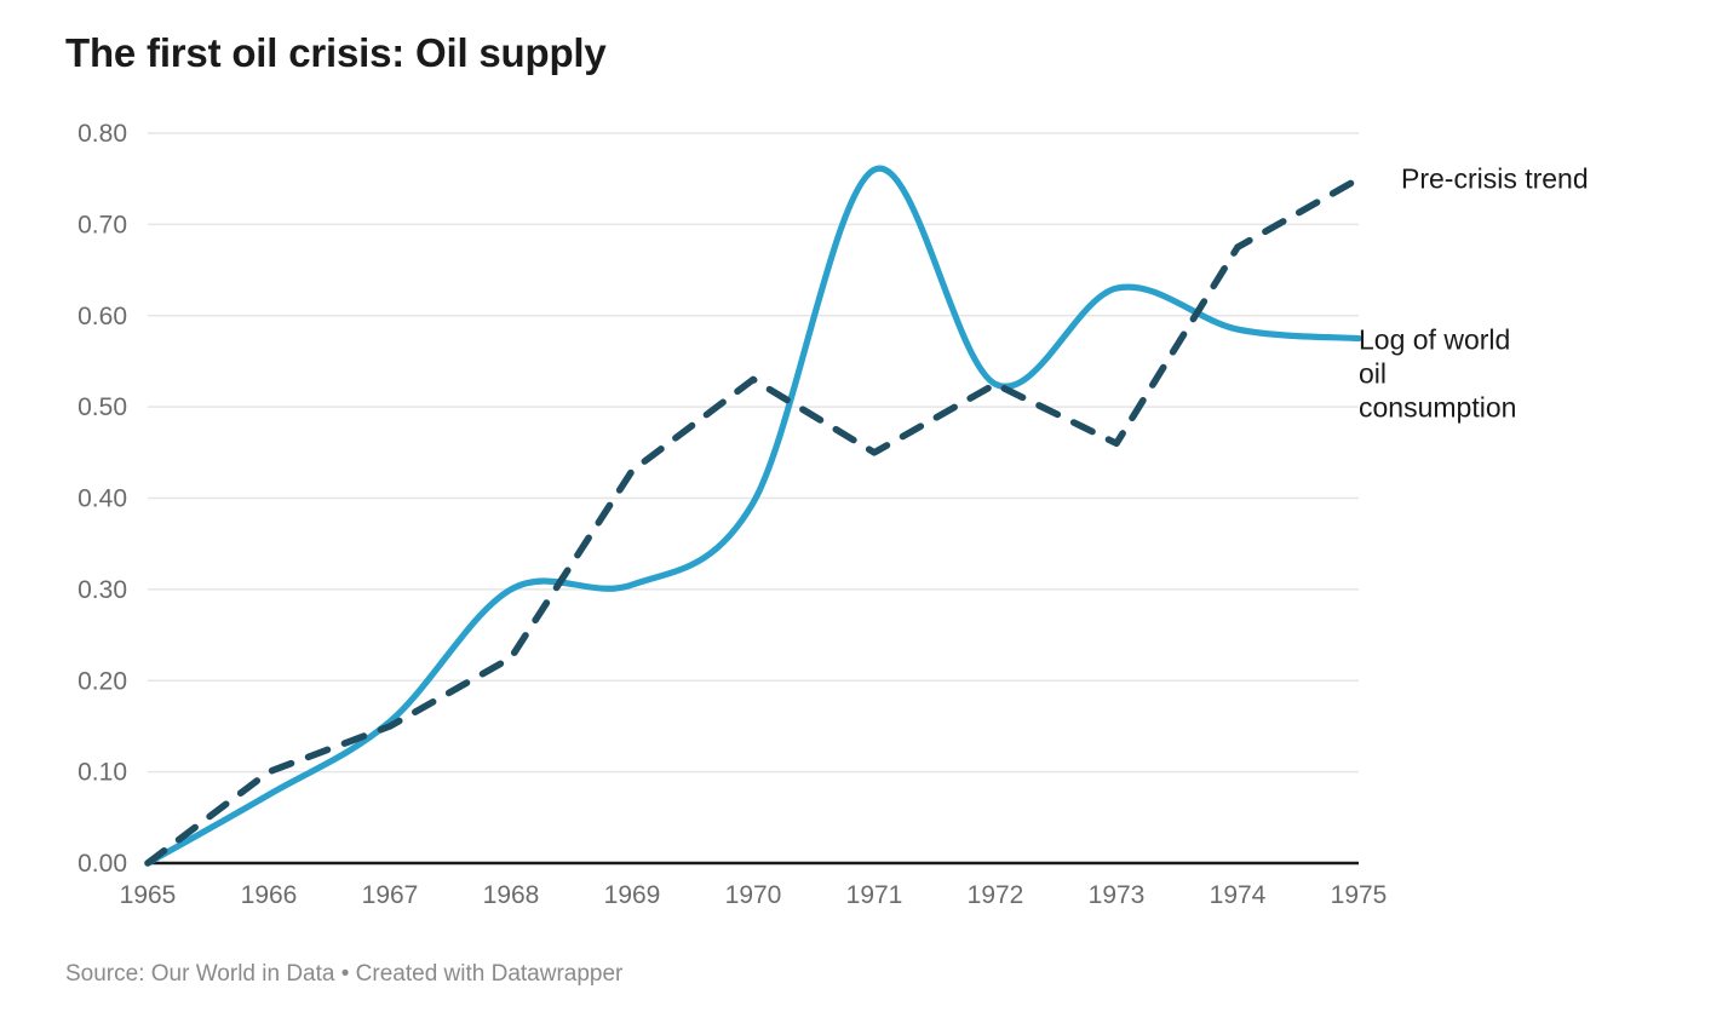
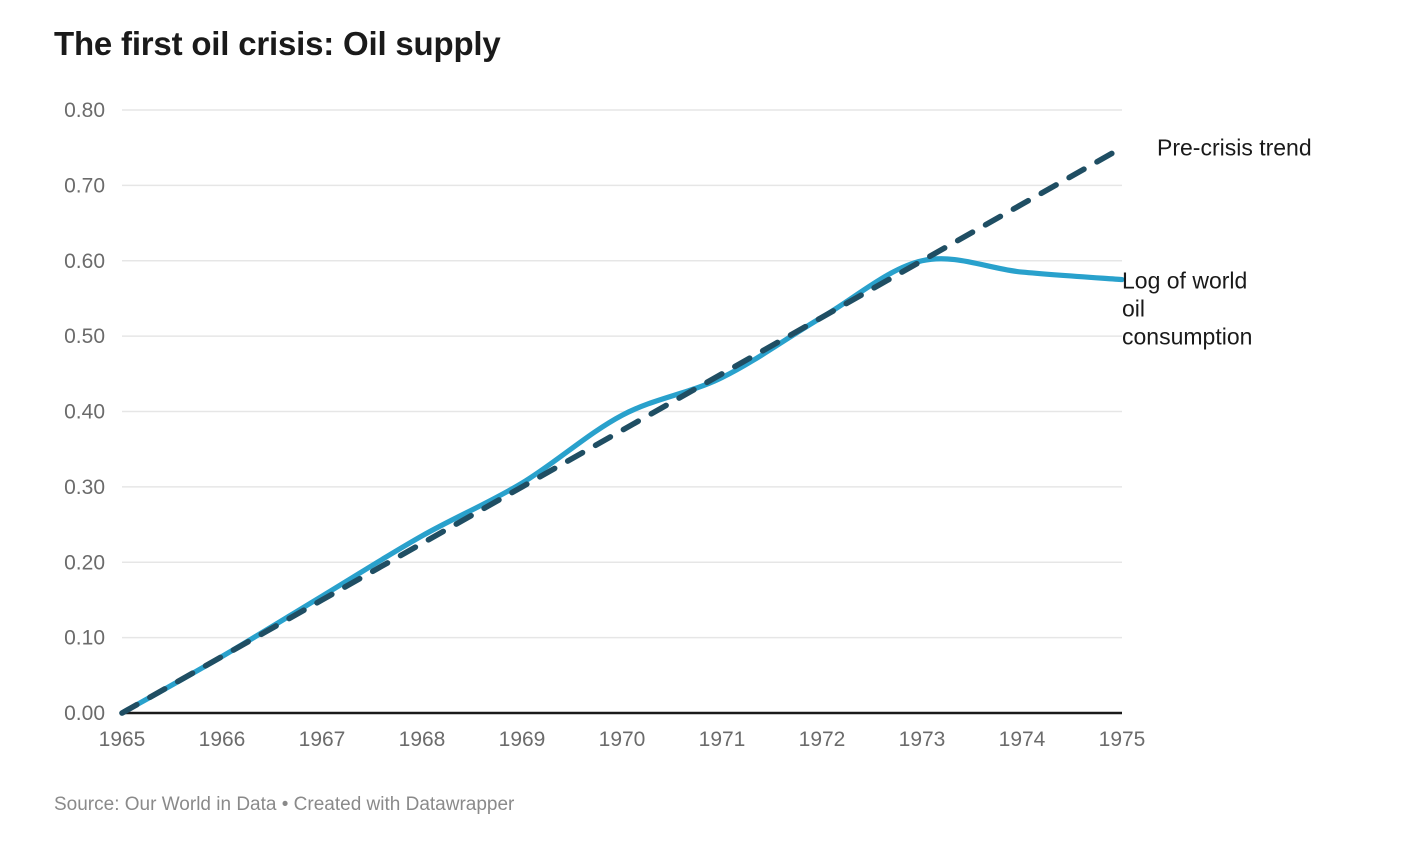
Pre-crisis trend/1966: 0.10 -> 0.07
Log of world oil consumption/1968: 0.30 -> 0.23
Pre-crisis trend/1969: 0.43 -> 0.30
Pre-crisis trend/1970: 0.53 -> 0.38
Log of world oil consumption/1971: 0.76 -> 0.45
Log of world oil consumption/1973: 0.63 -> 0.60
Pre-crisis trend/1973: 0.46 -> 0.60
